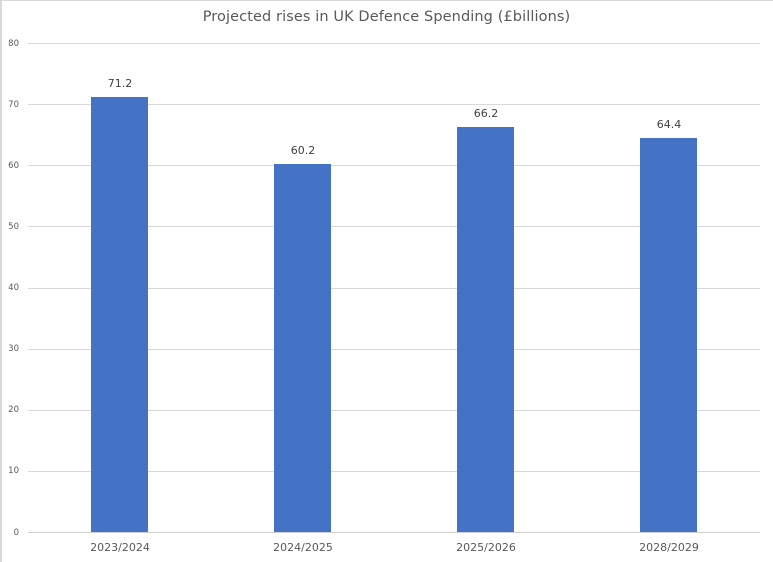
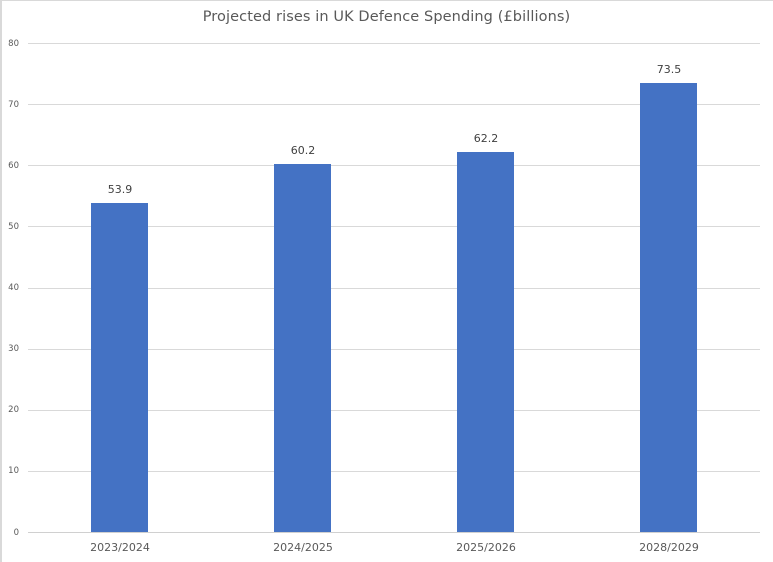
2023/2024: 71.2 -> 53.9
2025/2026: 66.2 -> 62.2
2028/2029: 64.4 -> 73.5
